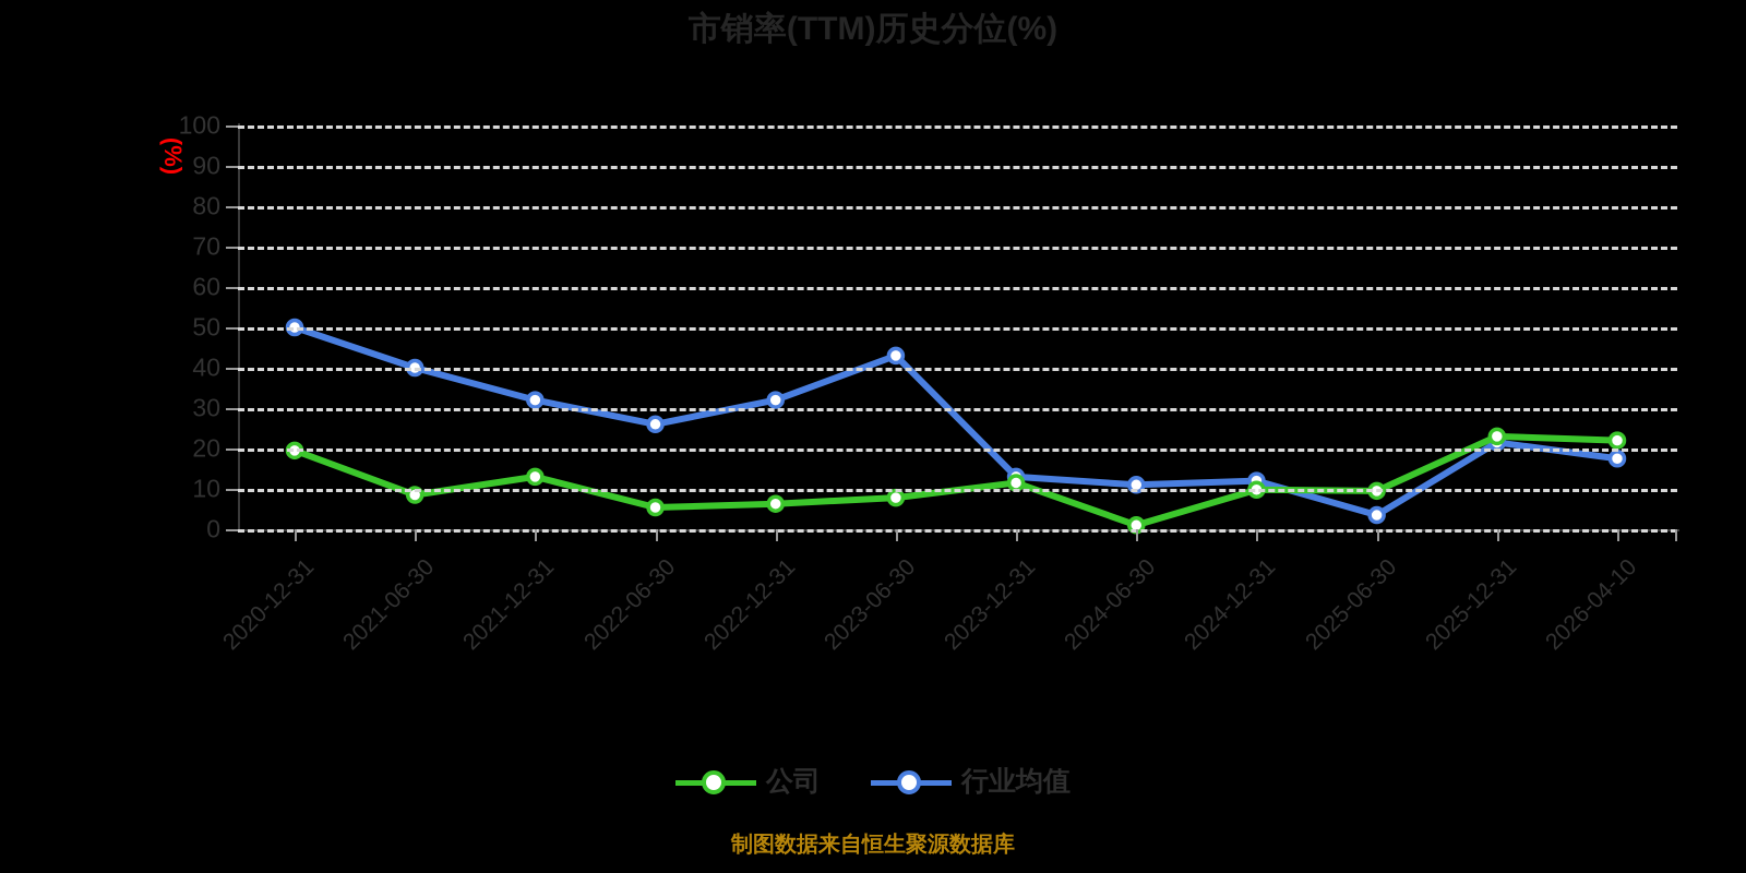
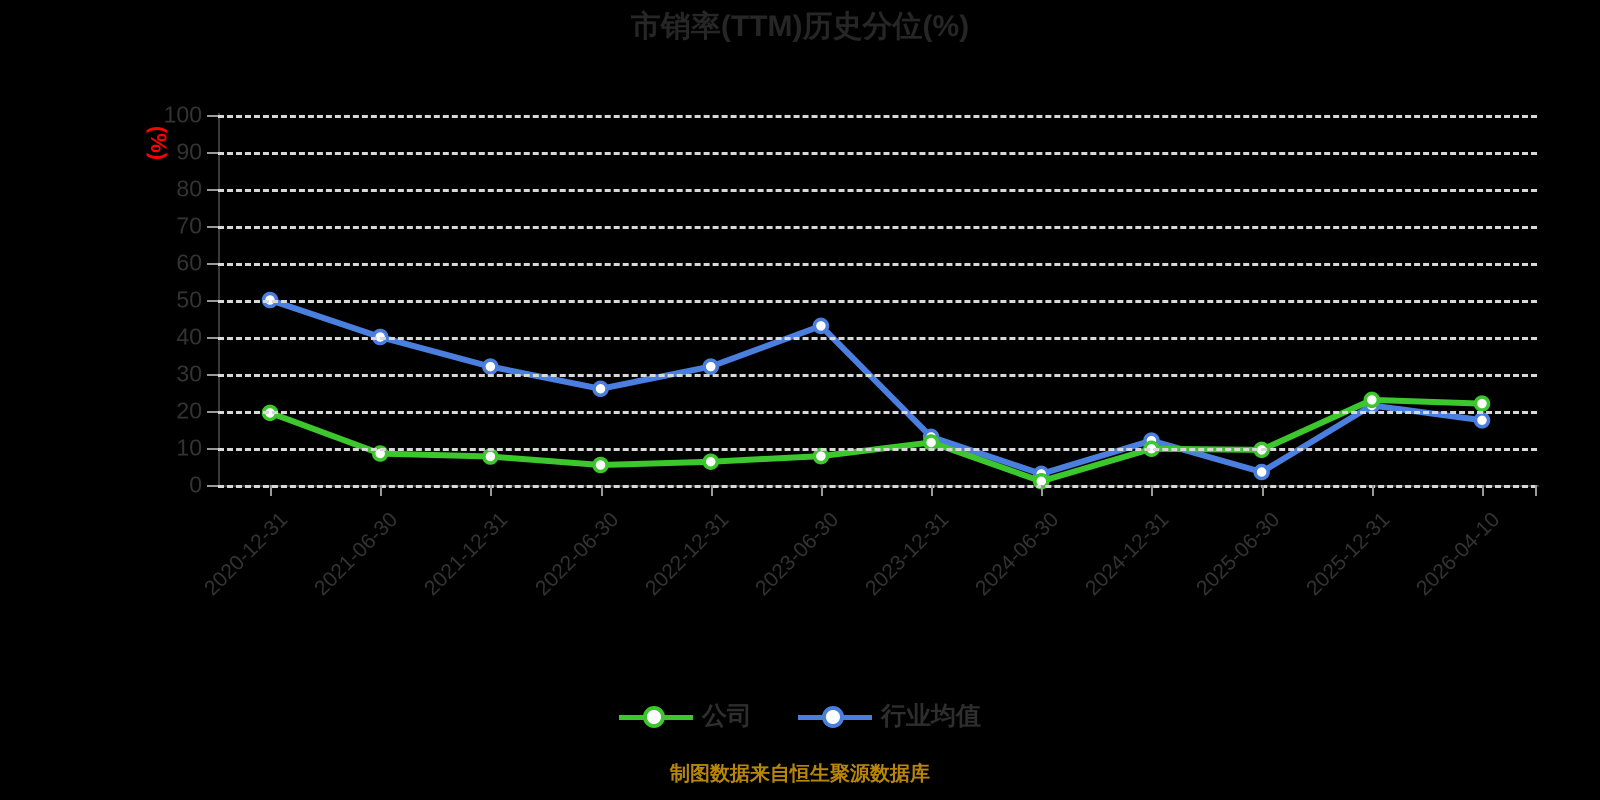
公司/2021-12-31: 13 -> 8
行业均值/2024-06-30: 11 -> 3
